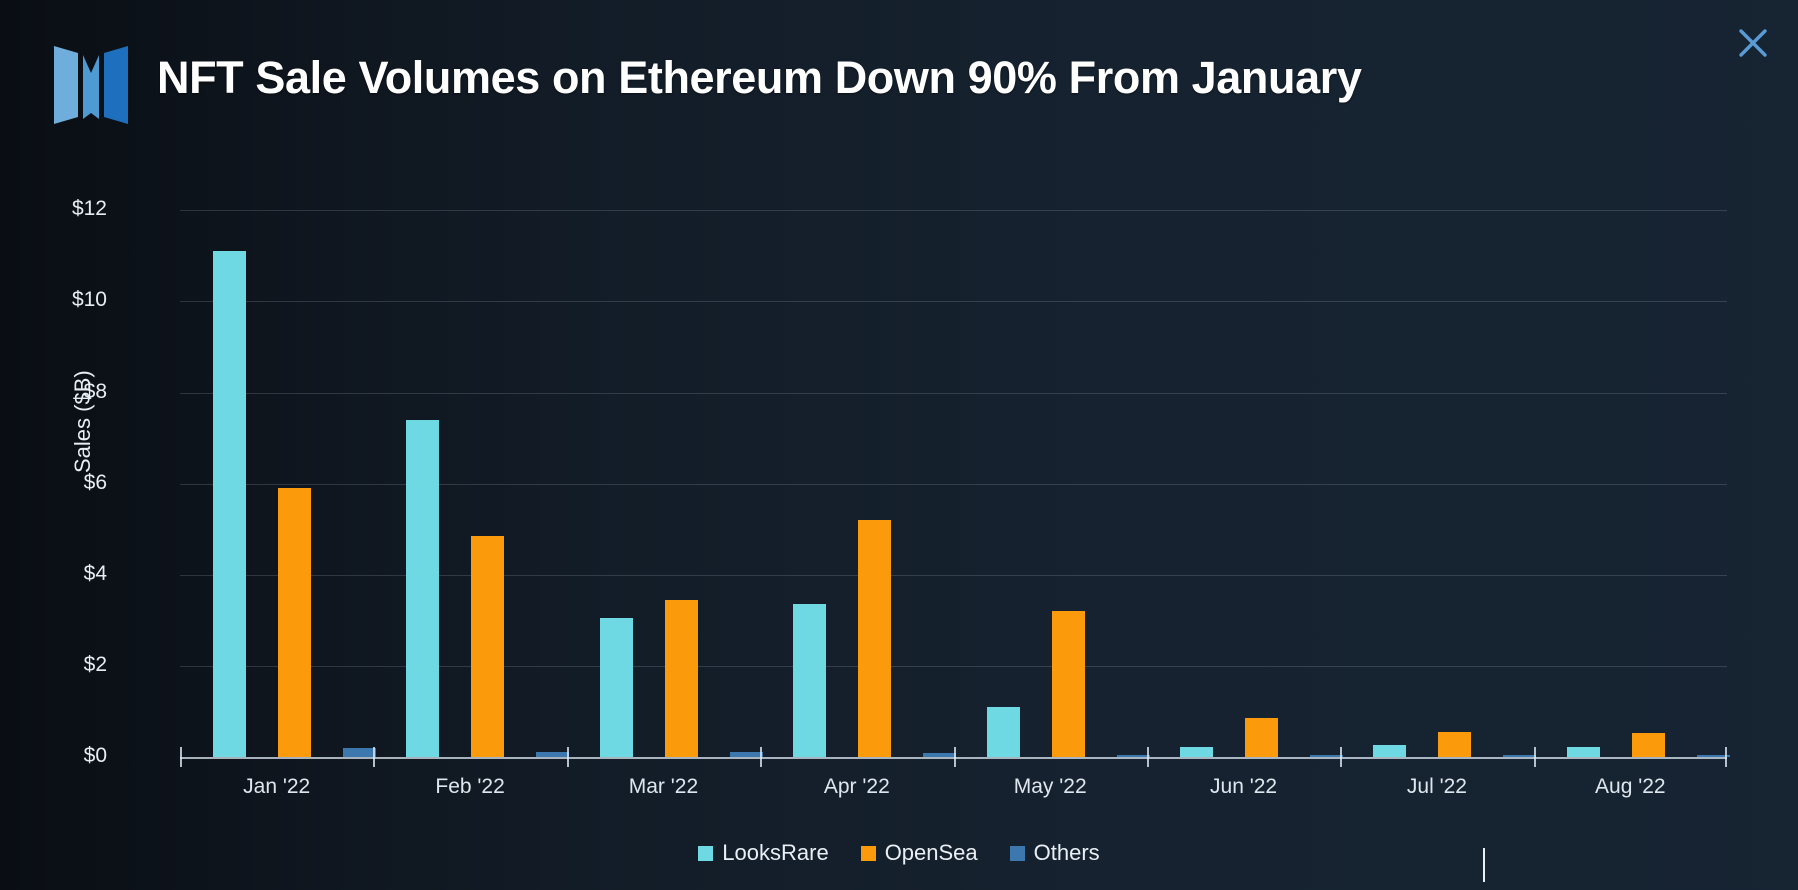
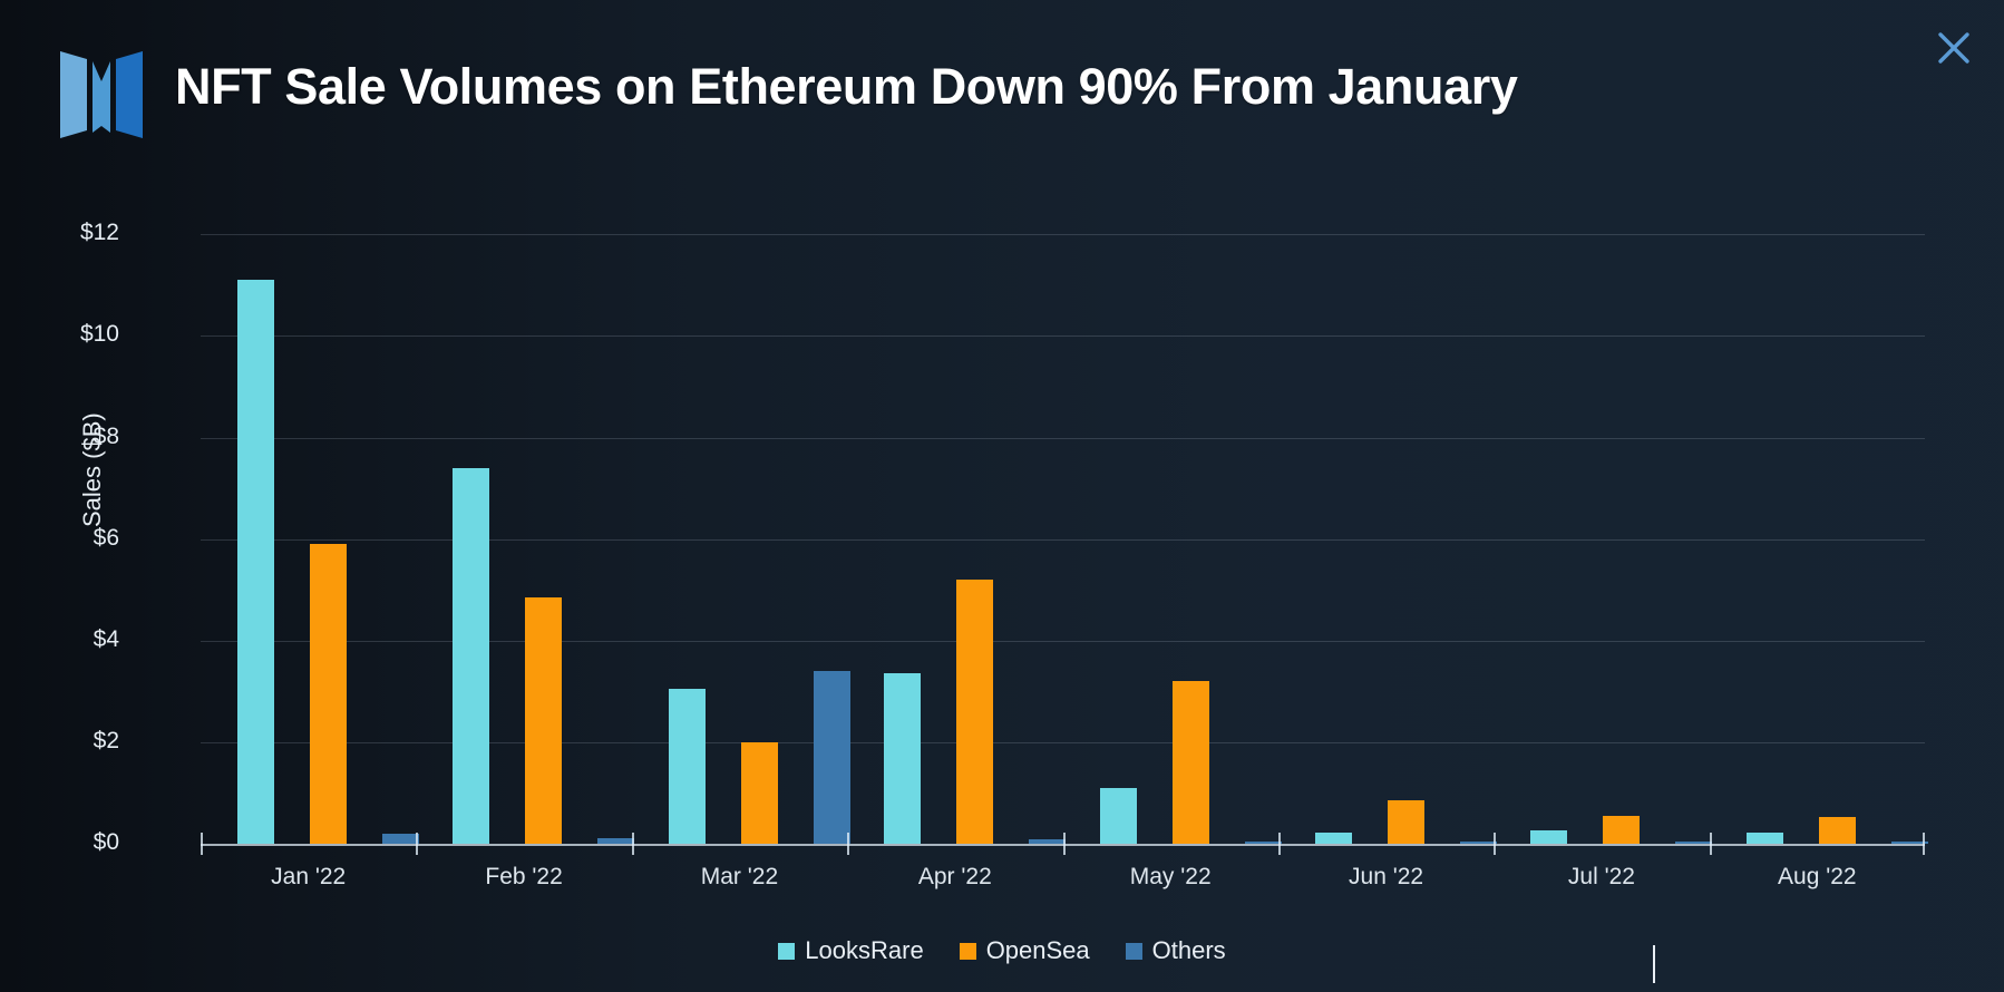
OpenSea/Mar '22: $3.5 -> $2.0
Others/Mar '22: $0.1 -> $3.4
